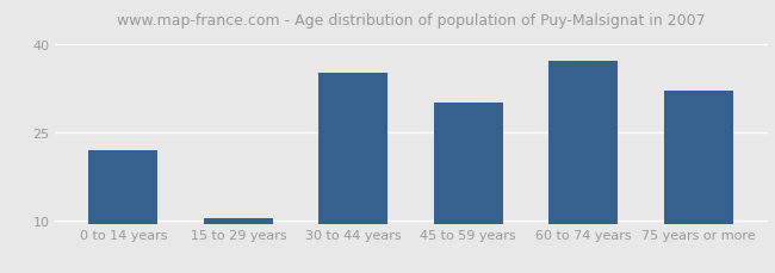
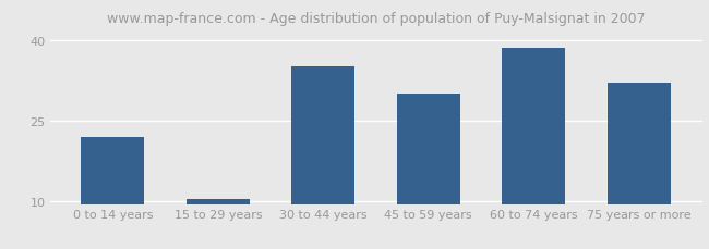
60 to 74 years: 37.0 -> 38.5
